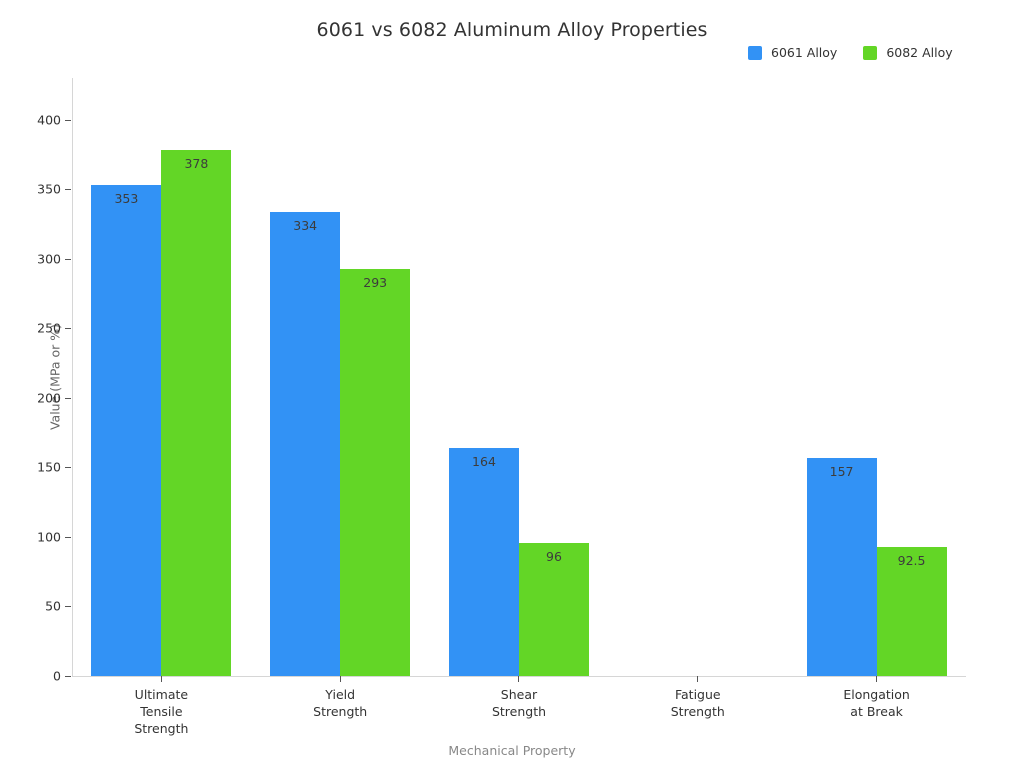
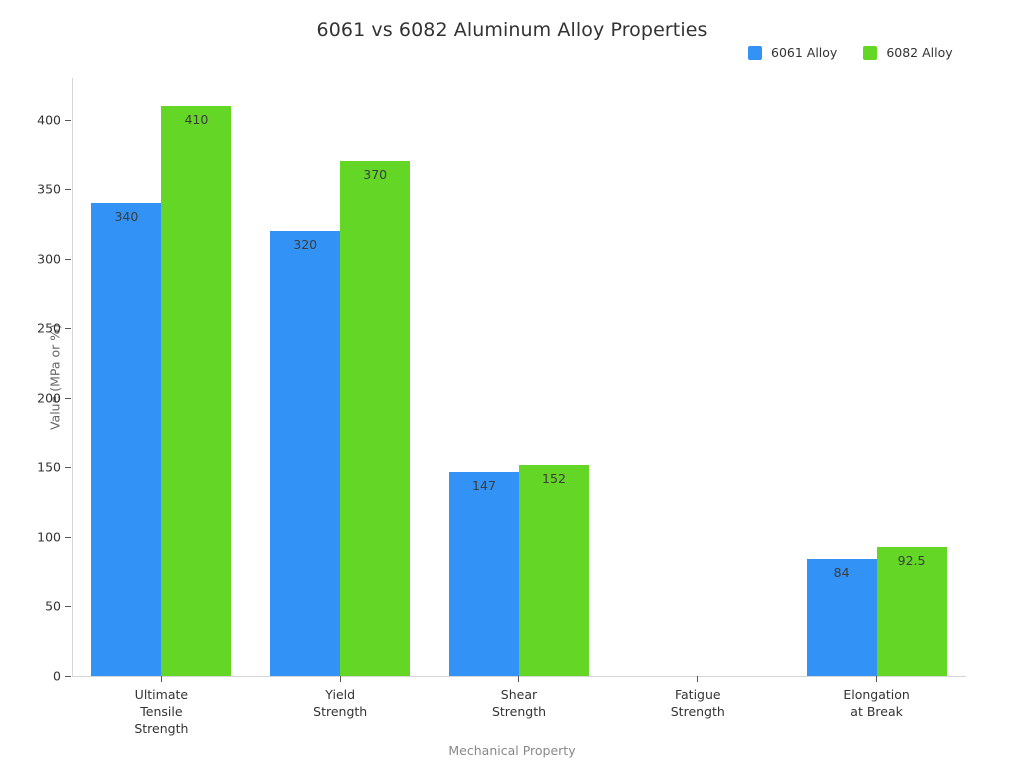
6061 Alloy/Ultimate Tensile Strength: 353 -> 340
6082 Alloy/Ultimate Tensile Strength: 378 -> 410
6061 Alloy/Yield Strength: 334 -> 320
6082 Alloy/Yield Strength: 293 -> 370
6061 Alloy/Shear Strength: 164 -> 147
6082 Alloy/Shear Strength: 96 -> 152
6061 Alloy/Elongation at Break: 157 -> 84
